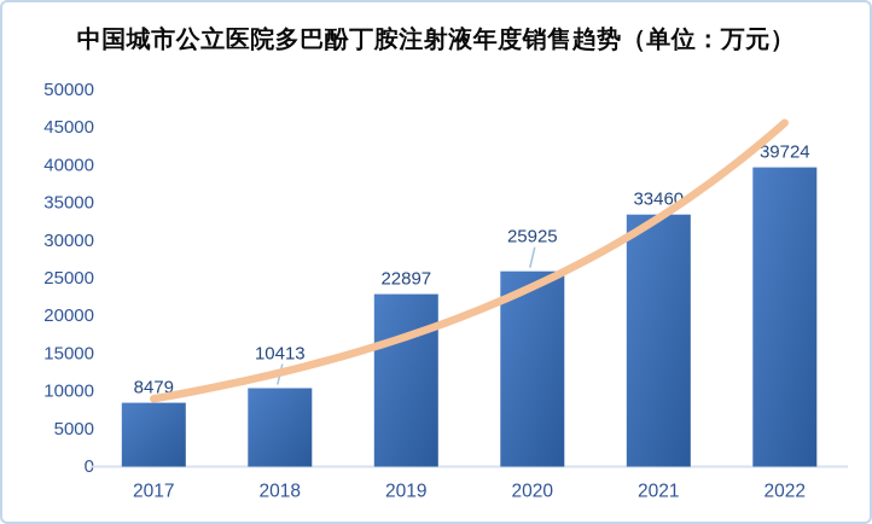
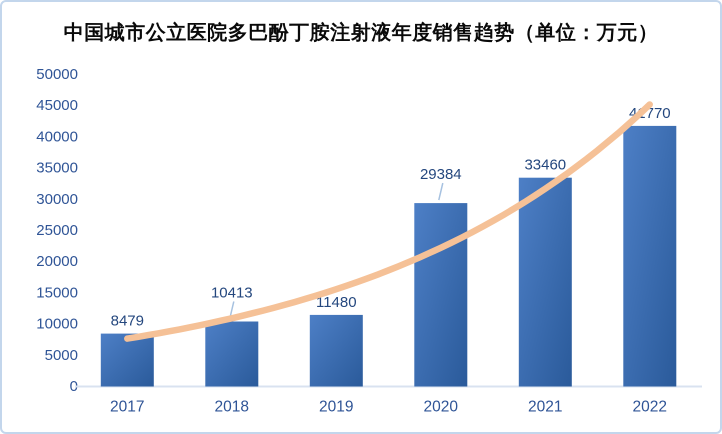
2019: 22897 -> 11480
2020: 25925 -> 29384
2022: 39724 -> 41770
